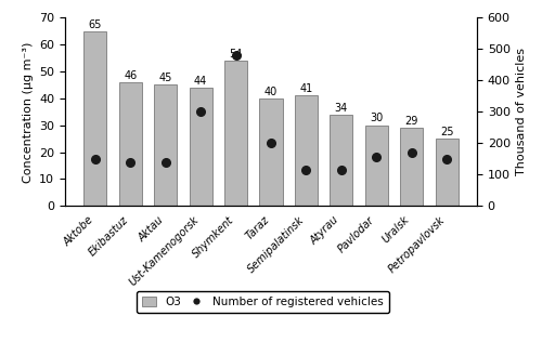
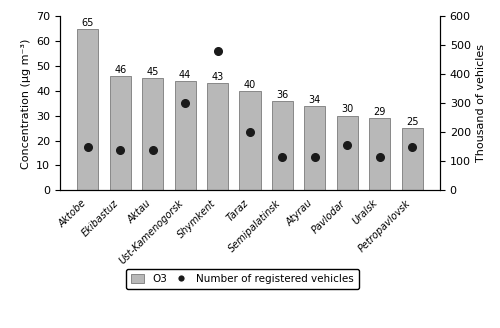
O3/Shymkent: 54 -> 43
O3/Semipalatinsk: 41 -> 36
Number of registered vehicles/Uralsk: 170 -> 115
